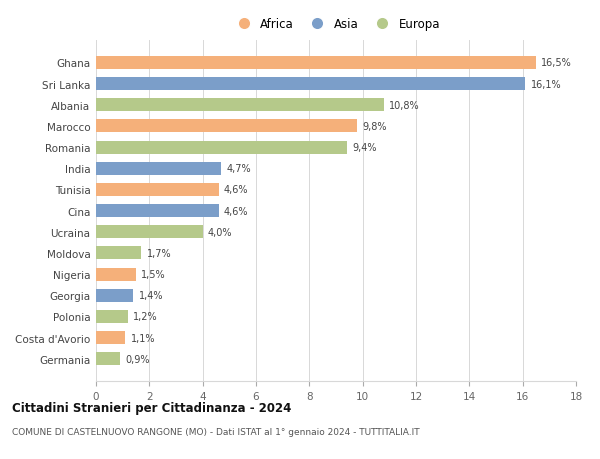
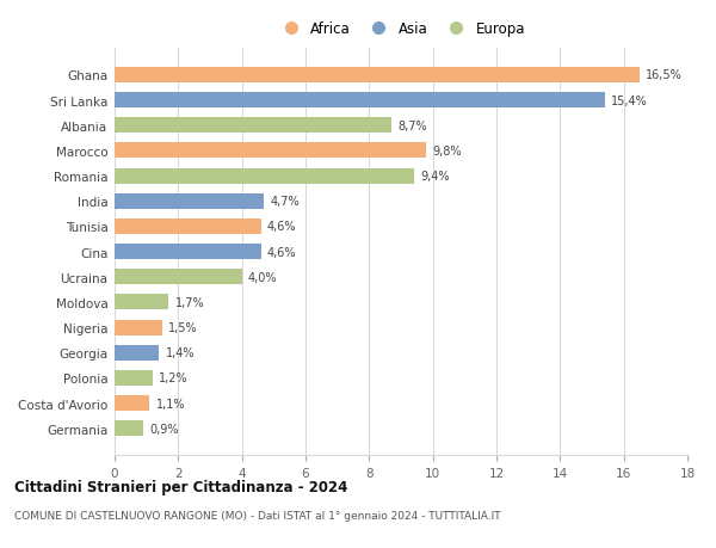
Sri Lanka: 16,1% -> 15,4%
Albania: 10,8% -> 8,7%
